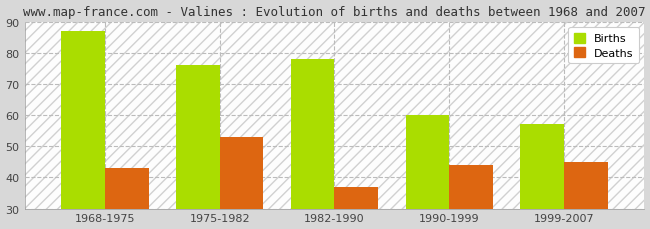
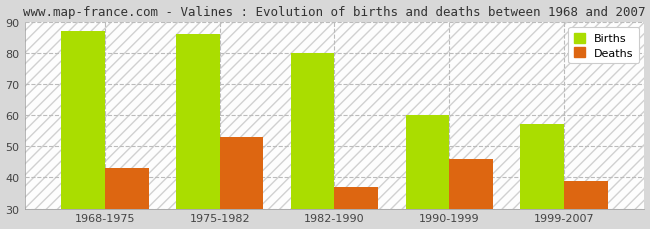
Births/1975-1982: 76 -> 86
Births/1982-1990: 78 -> 80
Deaths/1990-1999: 44 -> 46
Deaths/1999-2007: 45 -> 39
